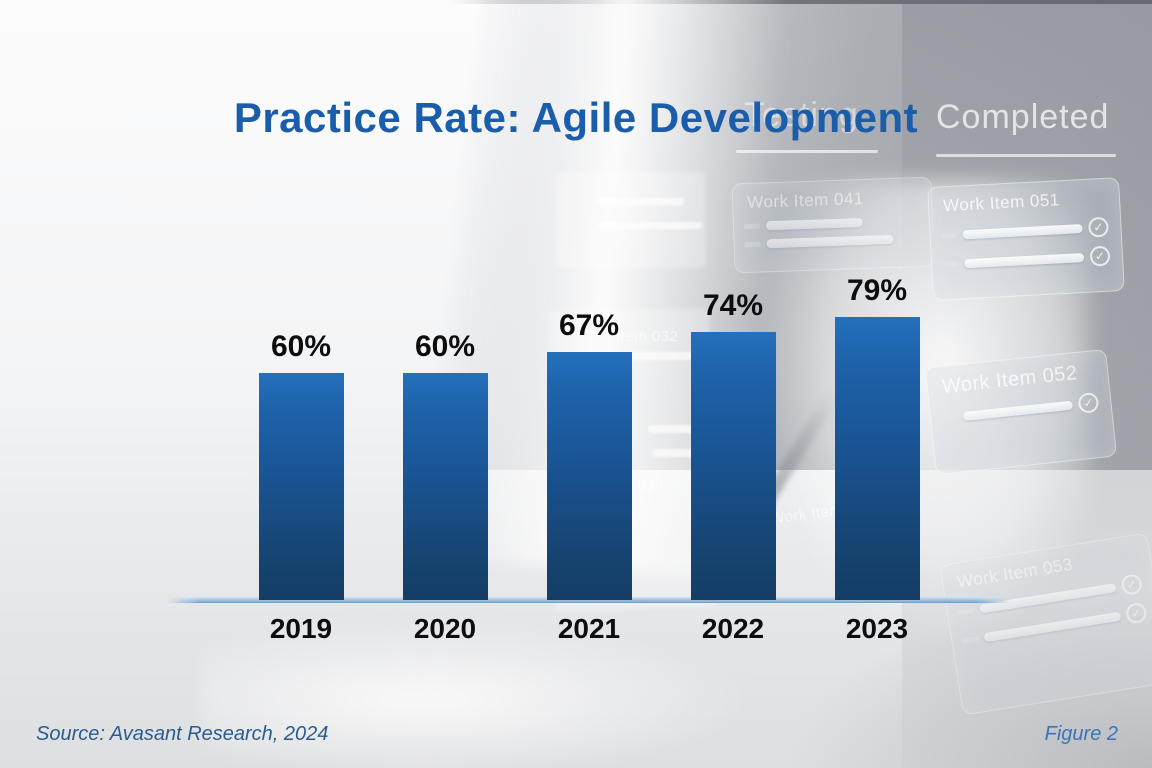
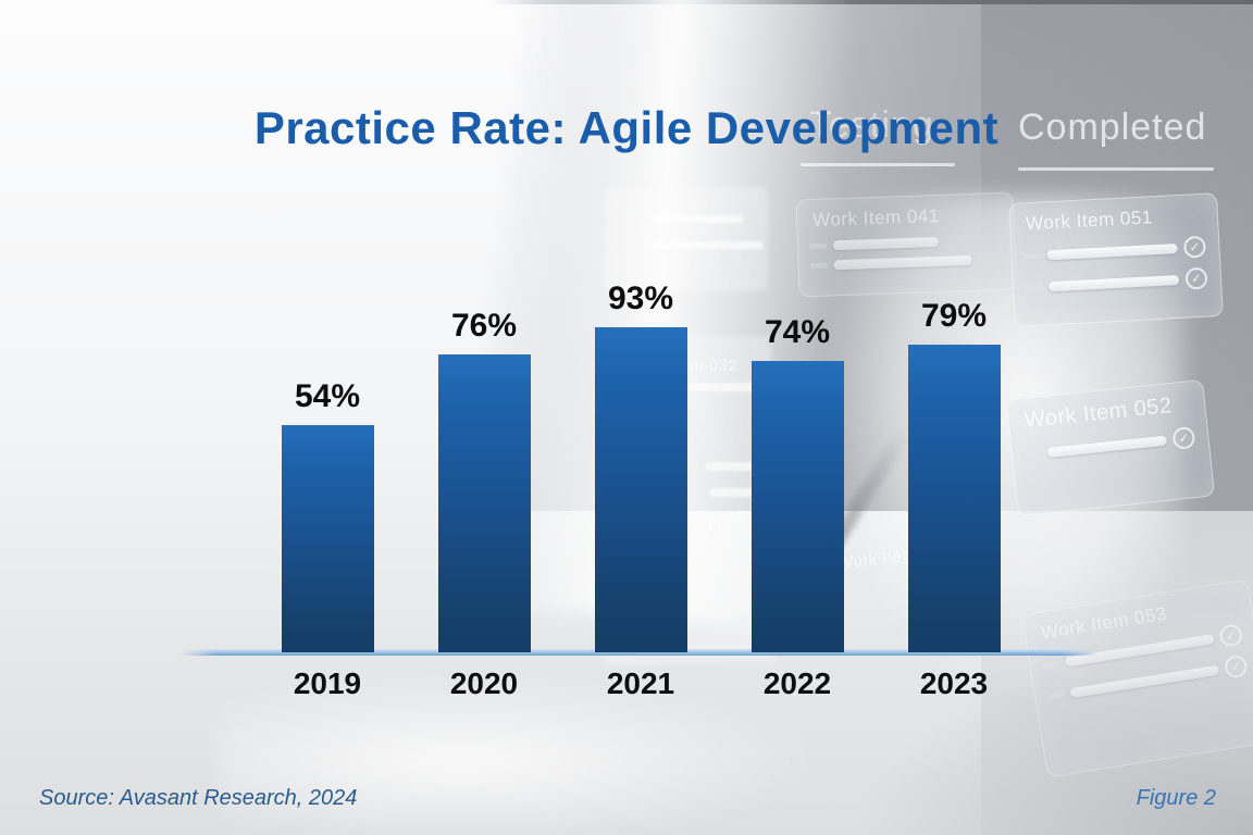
2019: 60% -> 54%
2020: 60% -> 76%
2021: 67% -> 93%
